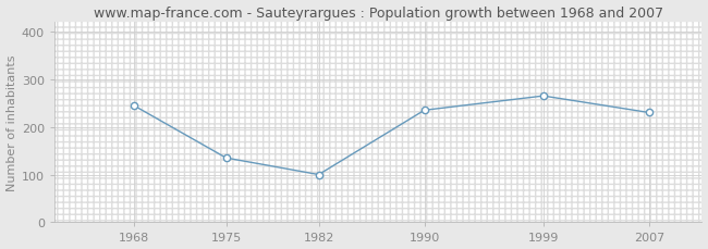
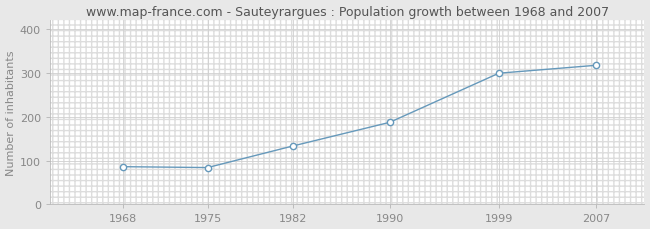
1968: 245 -> 86
1975: 135 -> 84
1982: 100 -> 133
1990: 235 -> 187
1999: 265 -> 299
2007: 230 -> 317
